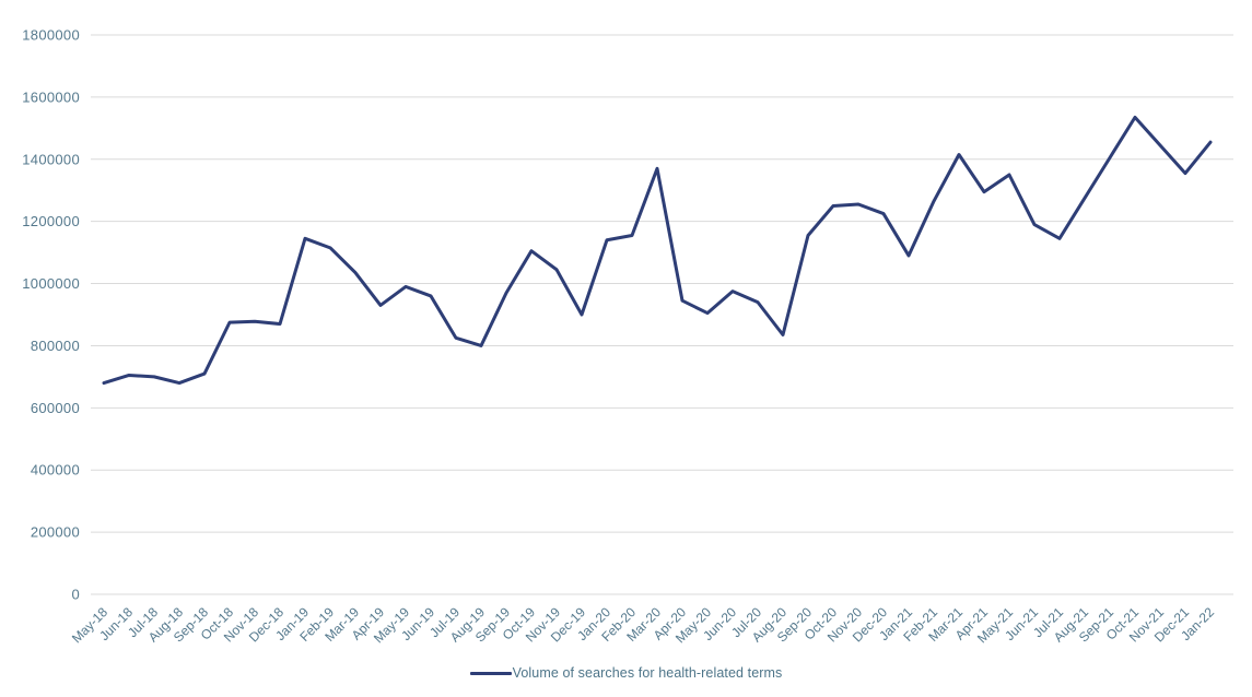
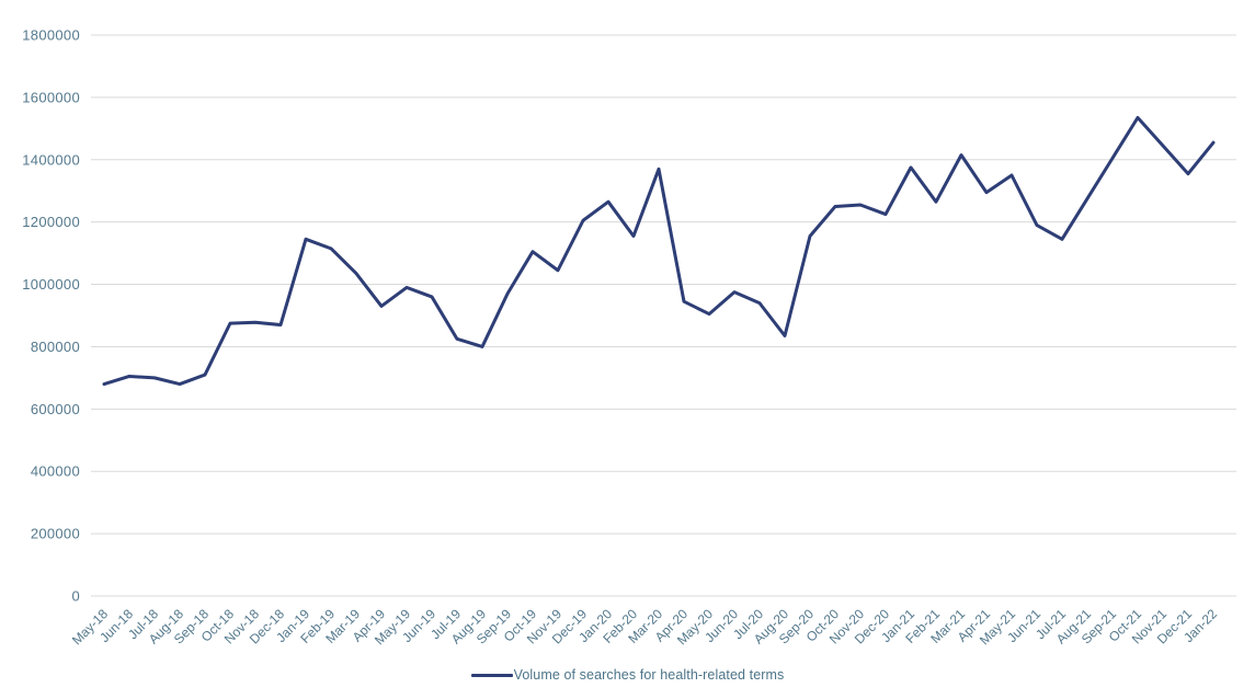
Dec-19: 900000 -> 1200000
Jan-20: 1140000 -> 1260000
Jan-21: 1090000 -> 1380000
